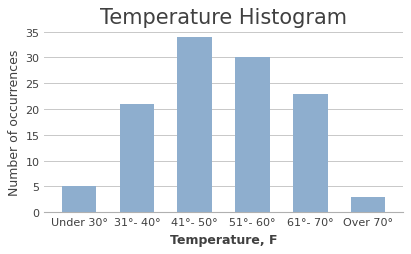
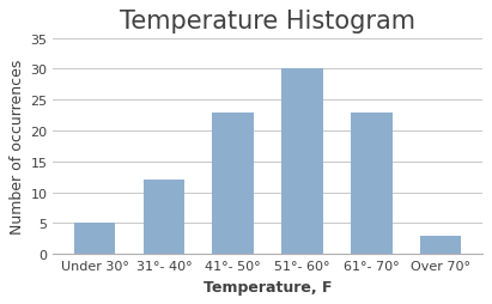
31°- 40°: 21 -> 12
41°- 50°: 34 -> 23
